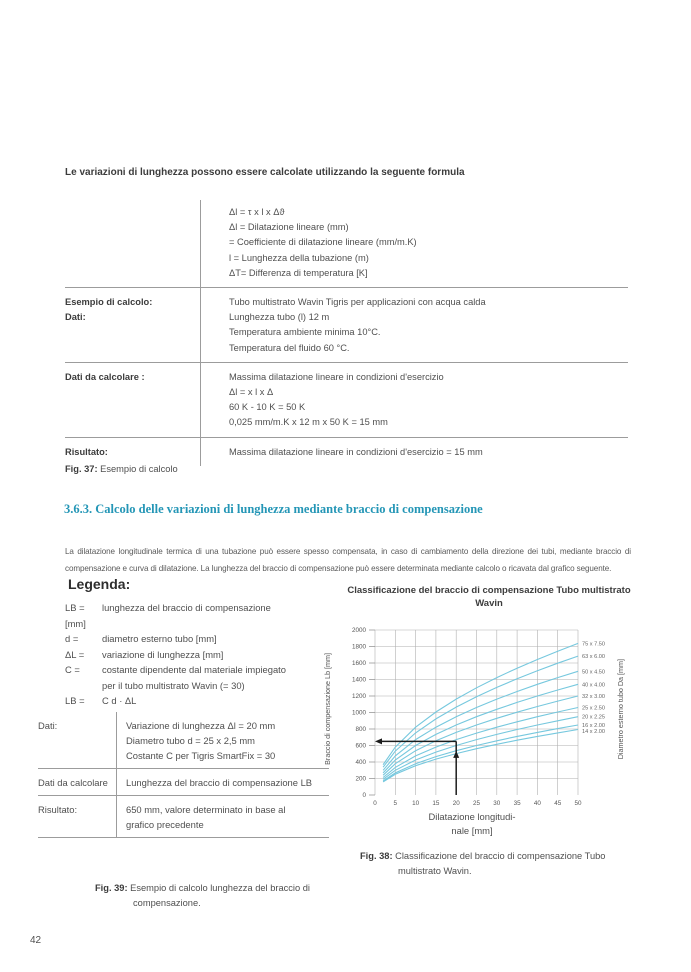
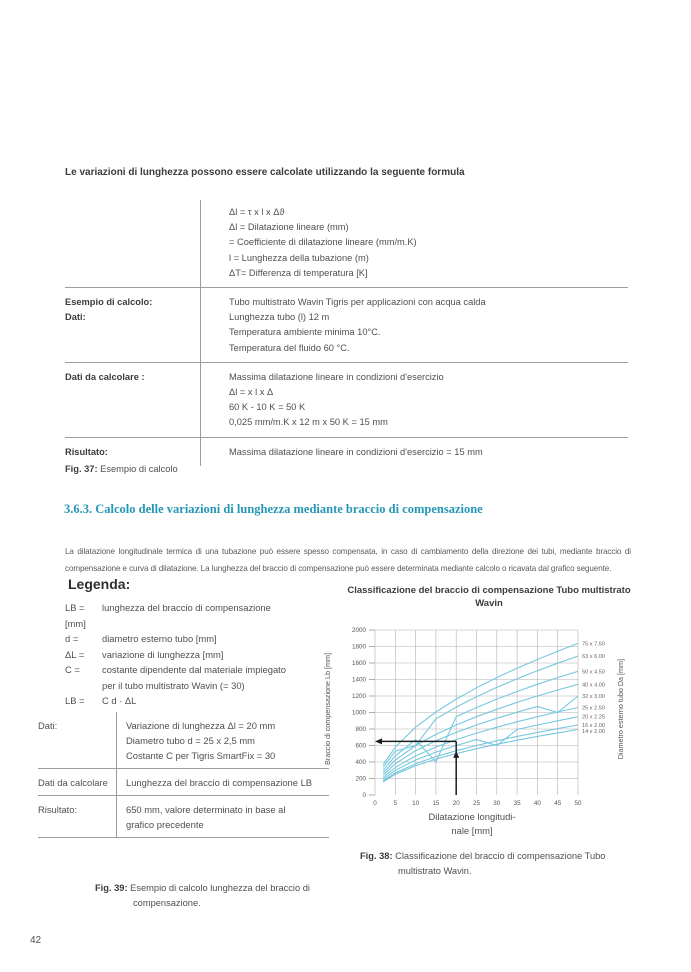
63 x 6.00/10: 800 -> 600
50 x 4.50/15: 800 -> 400
20 x 2.25/30: 700 -> 600
32 x 3.00/45: 1100 -> 1000
